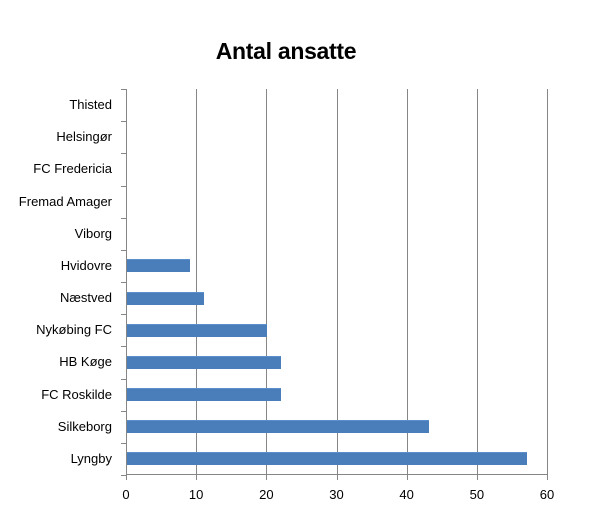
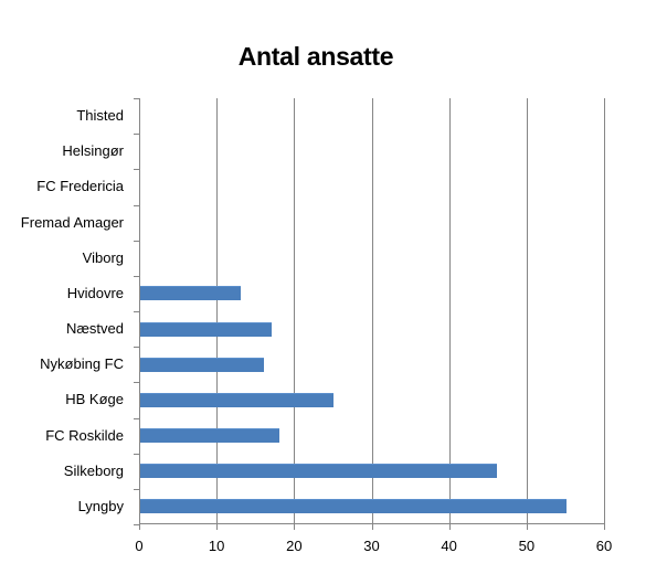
Hvidovre: 9 -> 13
Næstved: 11 -> 17
Nykøbing FC: 20 -> 16
HB Køge: 22 -> 25
FC Roskilde: 22 -> 18
Silkeborg: 43 -> 46
Lyngby: 57 -> 55
